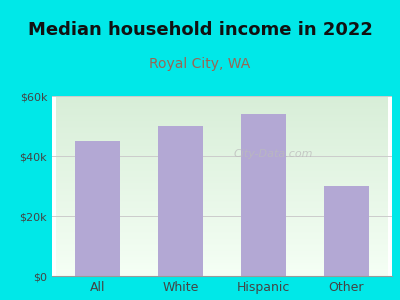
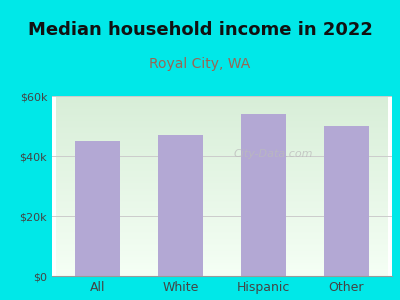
White: $50k -> $47k
Other: $30k -> $50k
